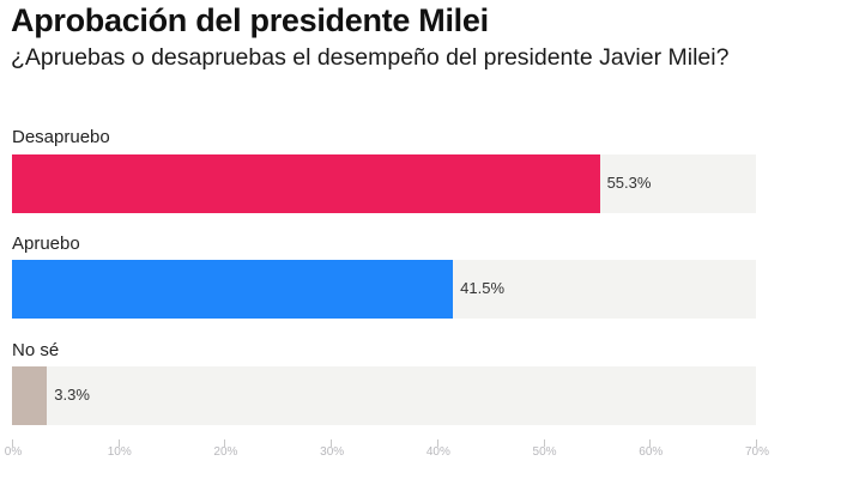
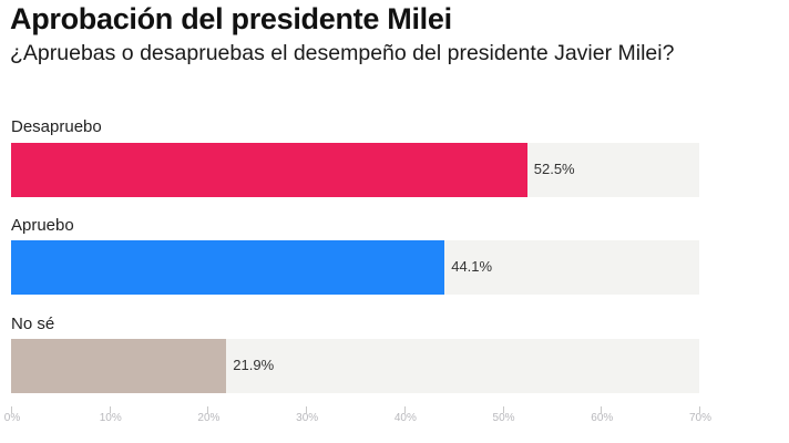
Desapruebo: 55.3% -> 52.5%
Apruebo: 41.5% -> 44.1%
No sé: 3.3% -> 21.9%
